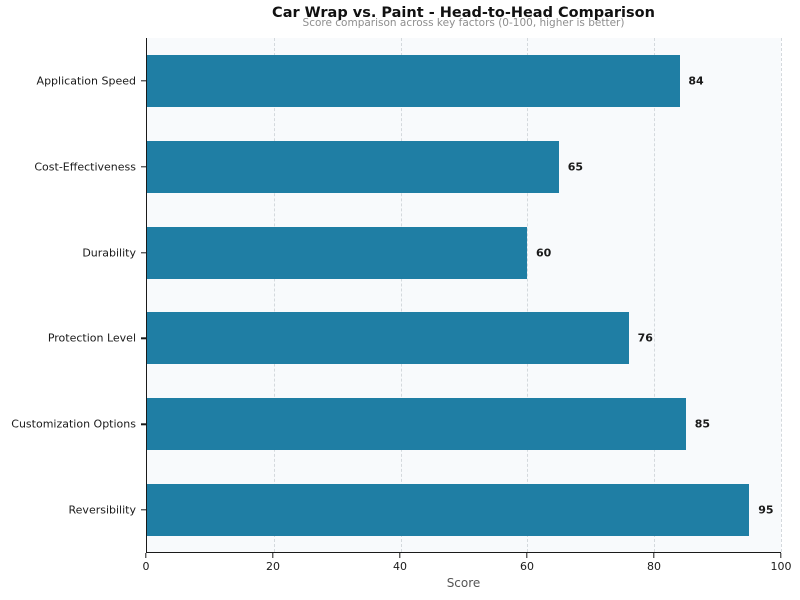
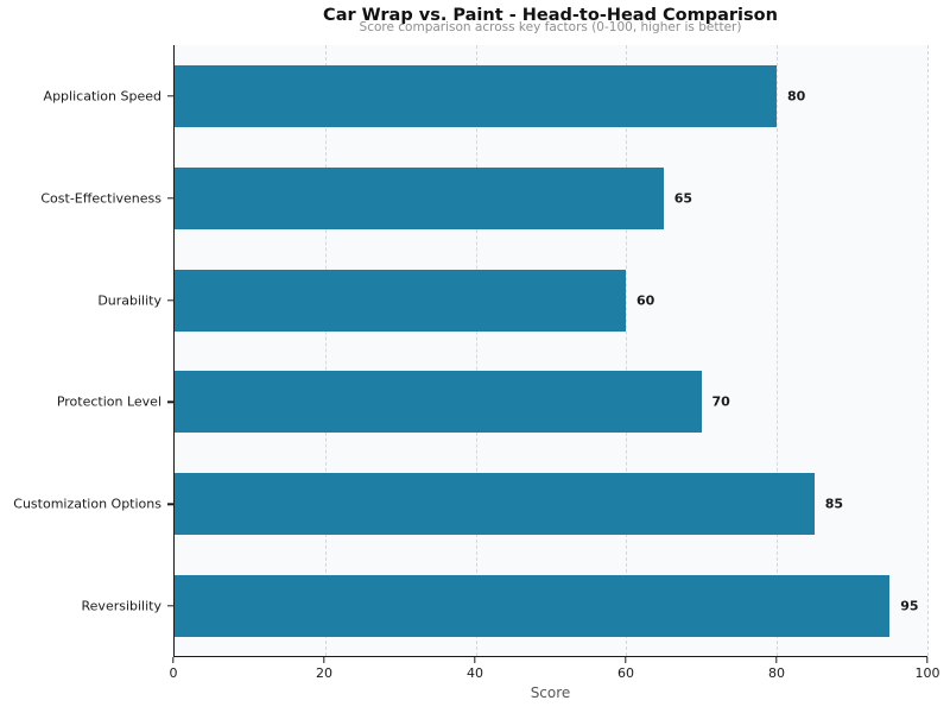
Application Speed: 84 -> 80
Protection Level: 76 -> 70
